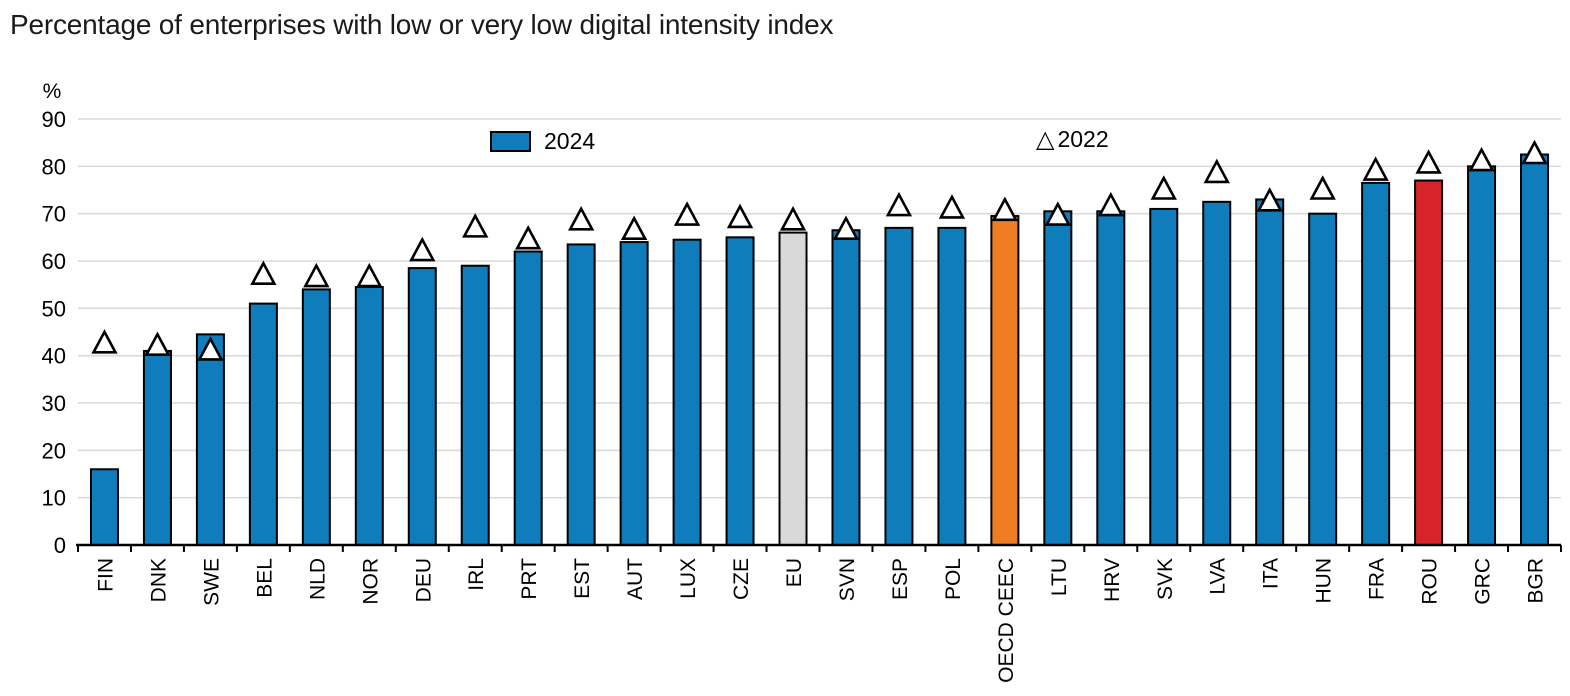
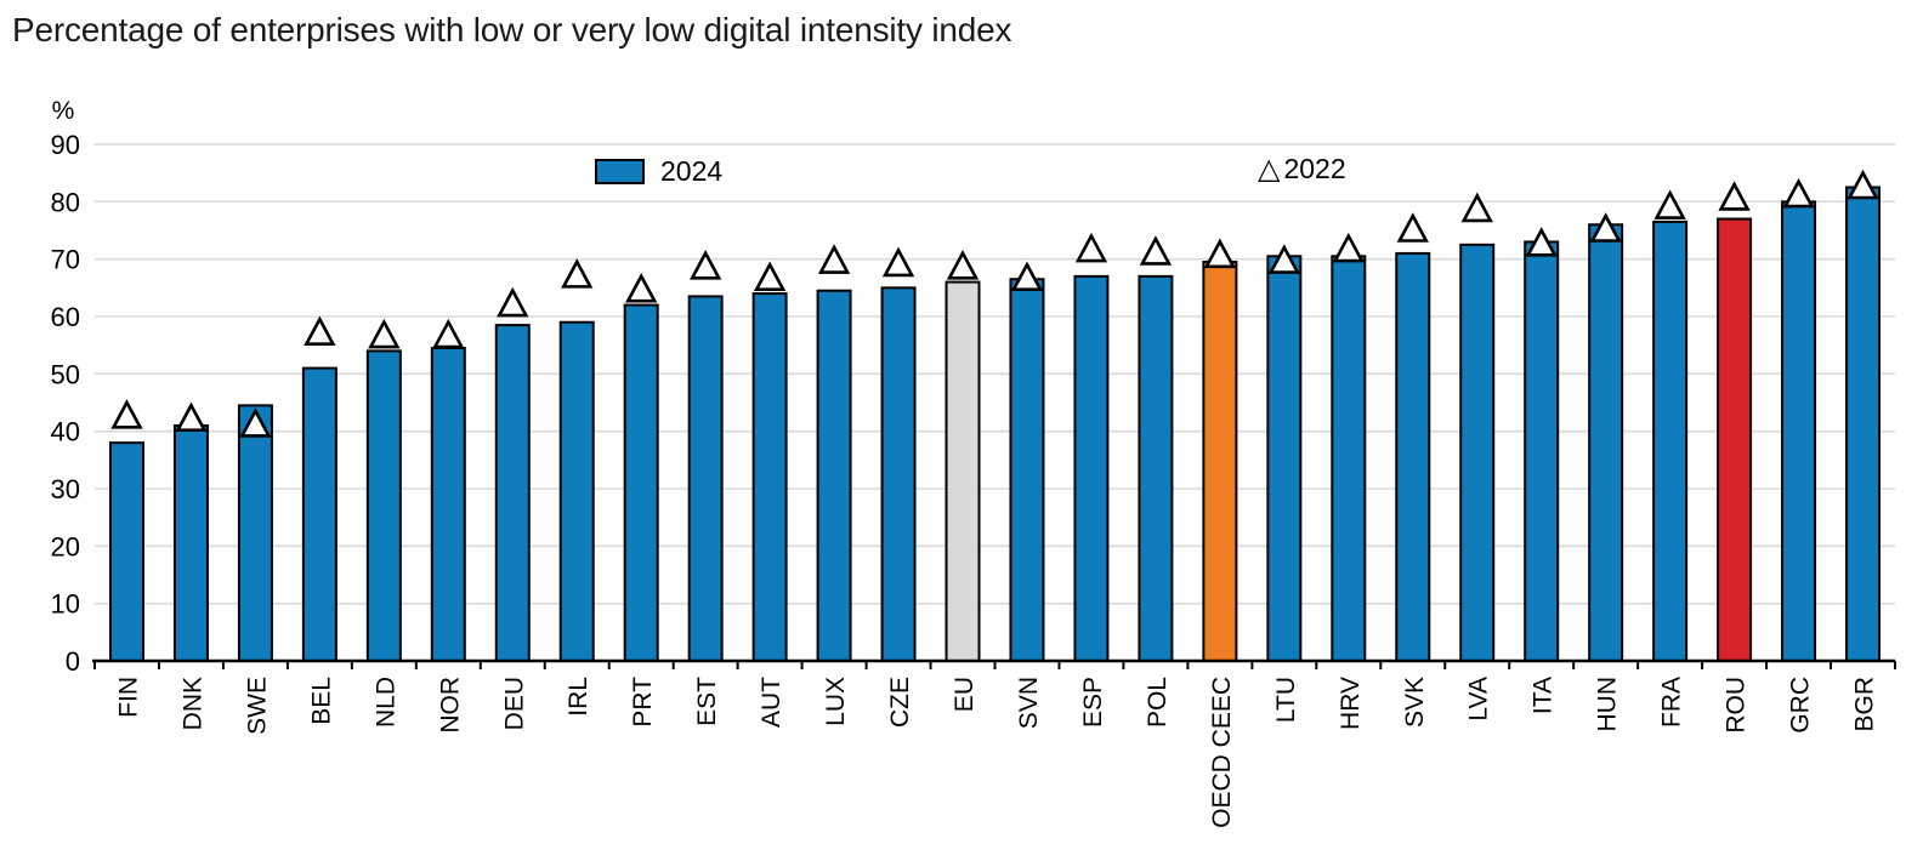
2024/FIN: 16 -> 38
2024/HUN: 70 -> 76
